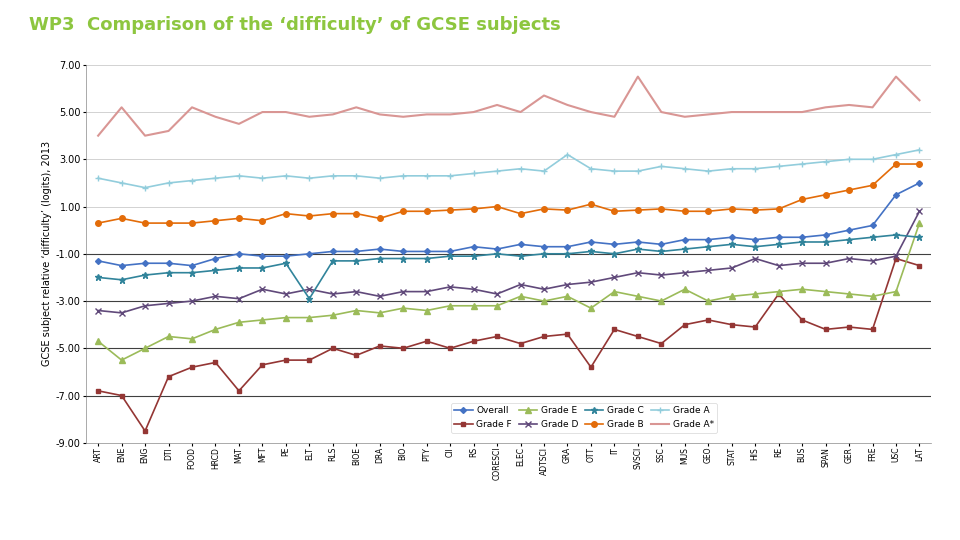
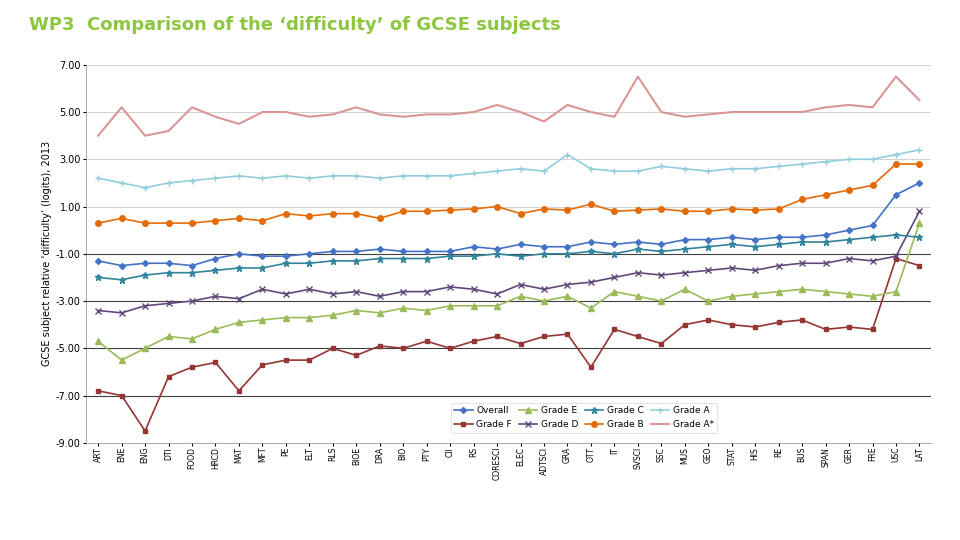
Grade C/ELT: -2.9 -> -1.4
Grade A*/ADTSCI: 5.7 -> 4.6
Grade D/HIS: -1.2 -> -1.7
Grade F/RE: -2.7 -> -3.9
